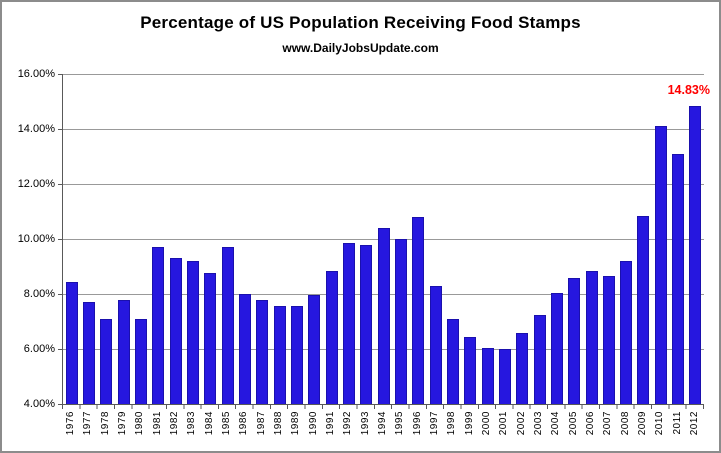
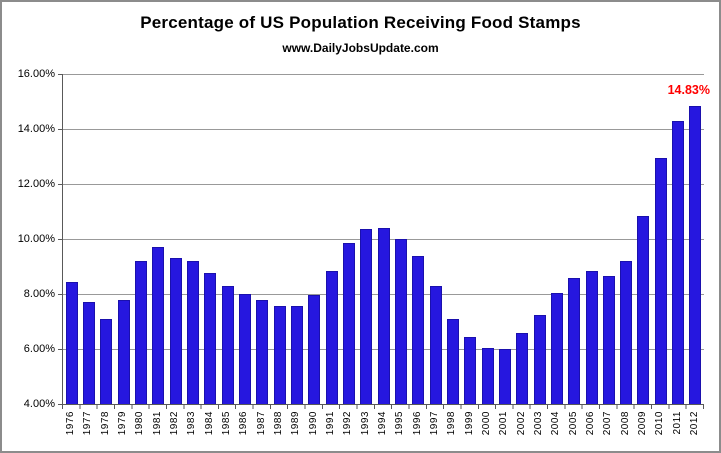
1980: 7.1% -> 9.2%
1985: 9.7% -> 8.3%
1993: 9.8% -> 10.3%
1996: 10.8% -> 9.4%
2010: 14.1% -> 12.9%
2011: 13.1% -> 14.3%
